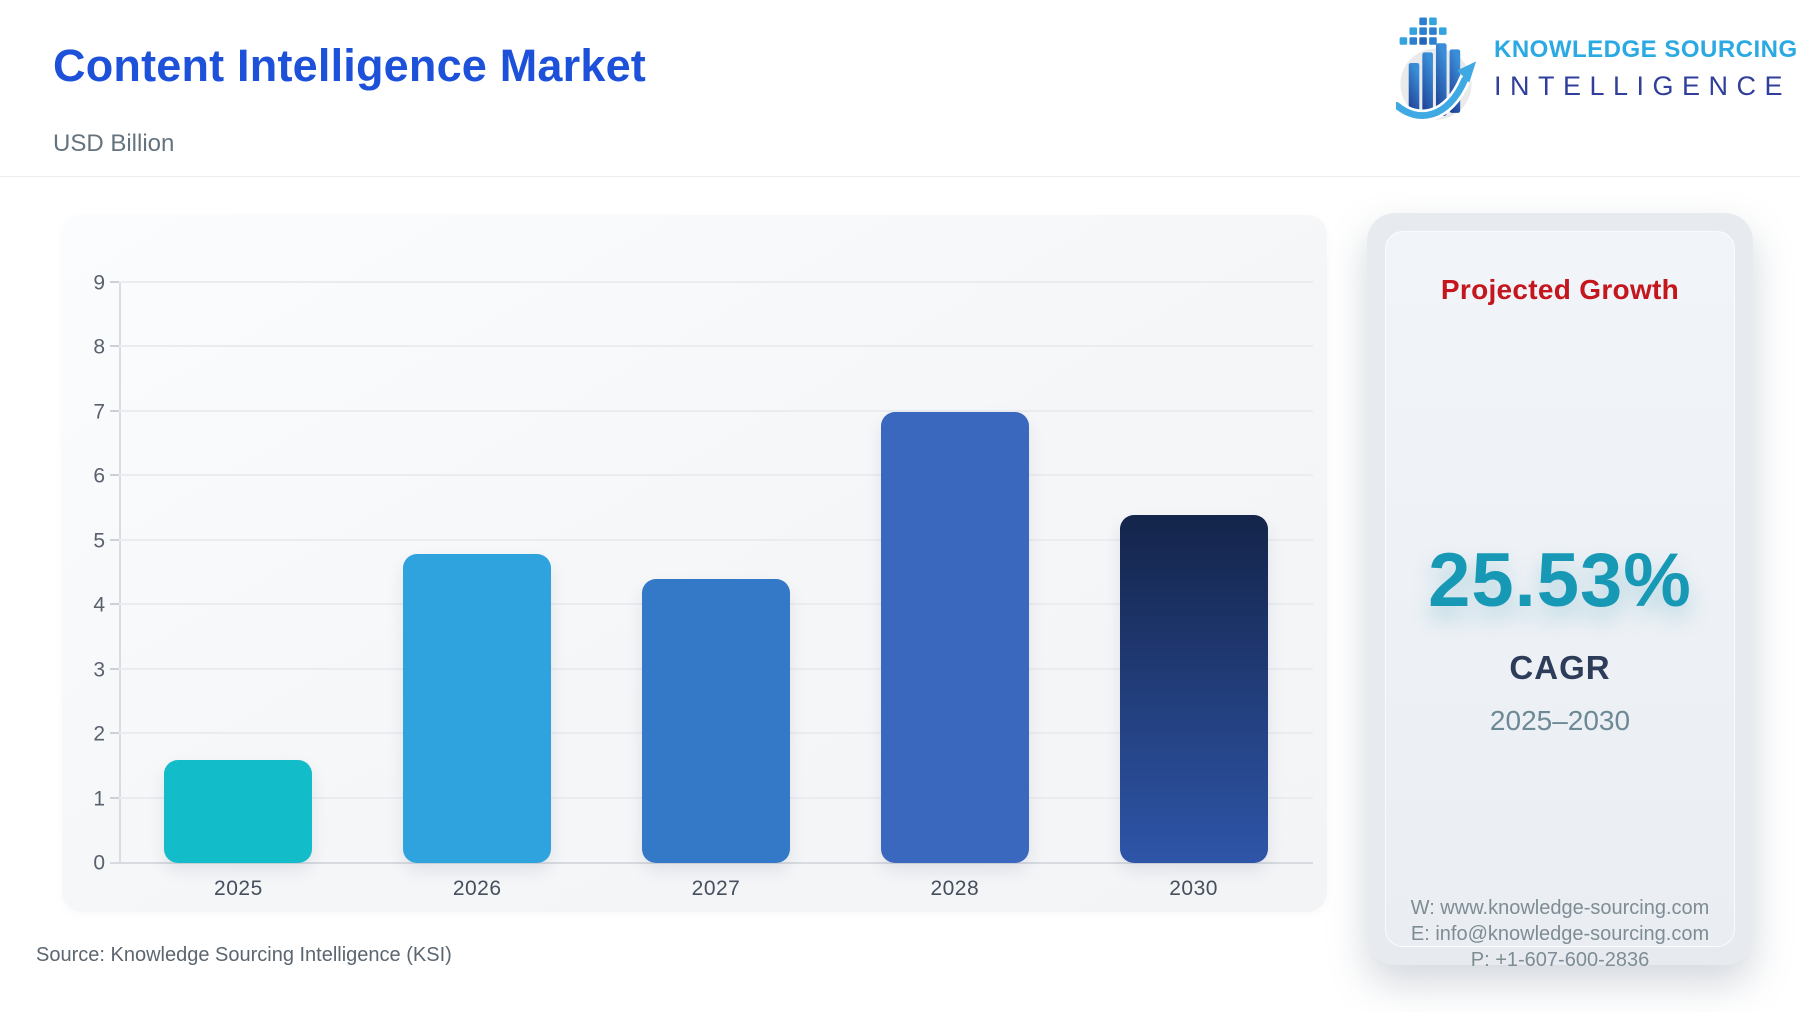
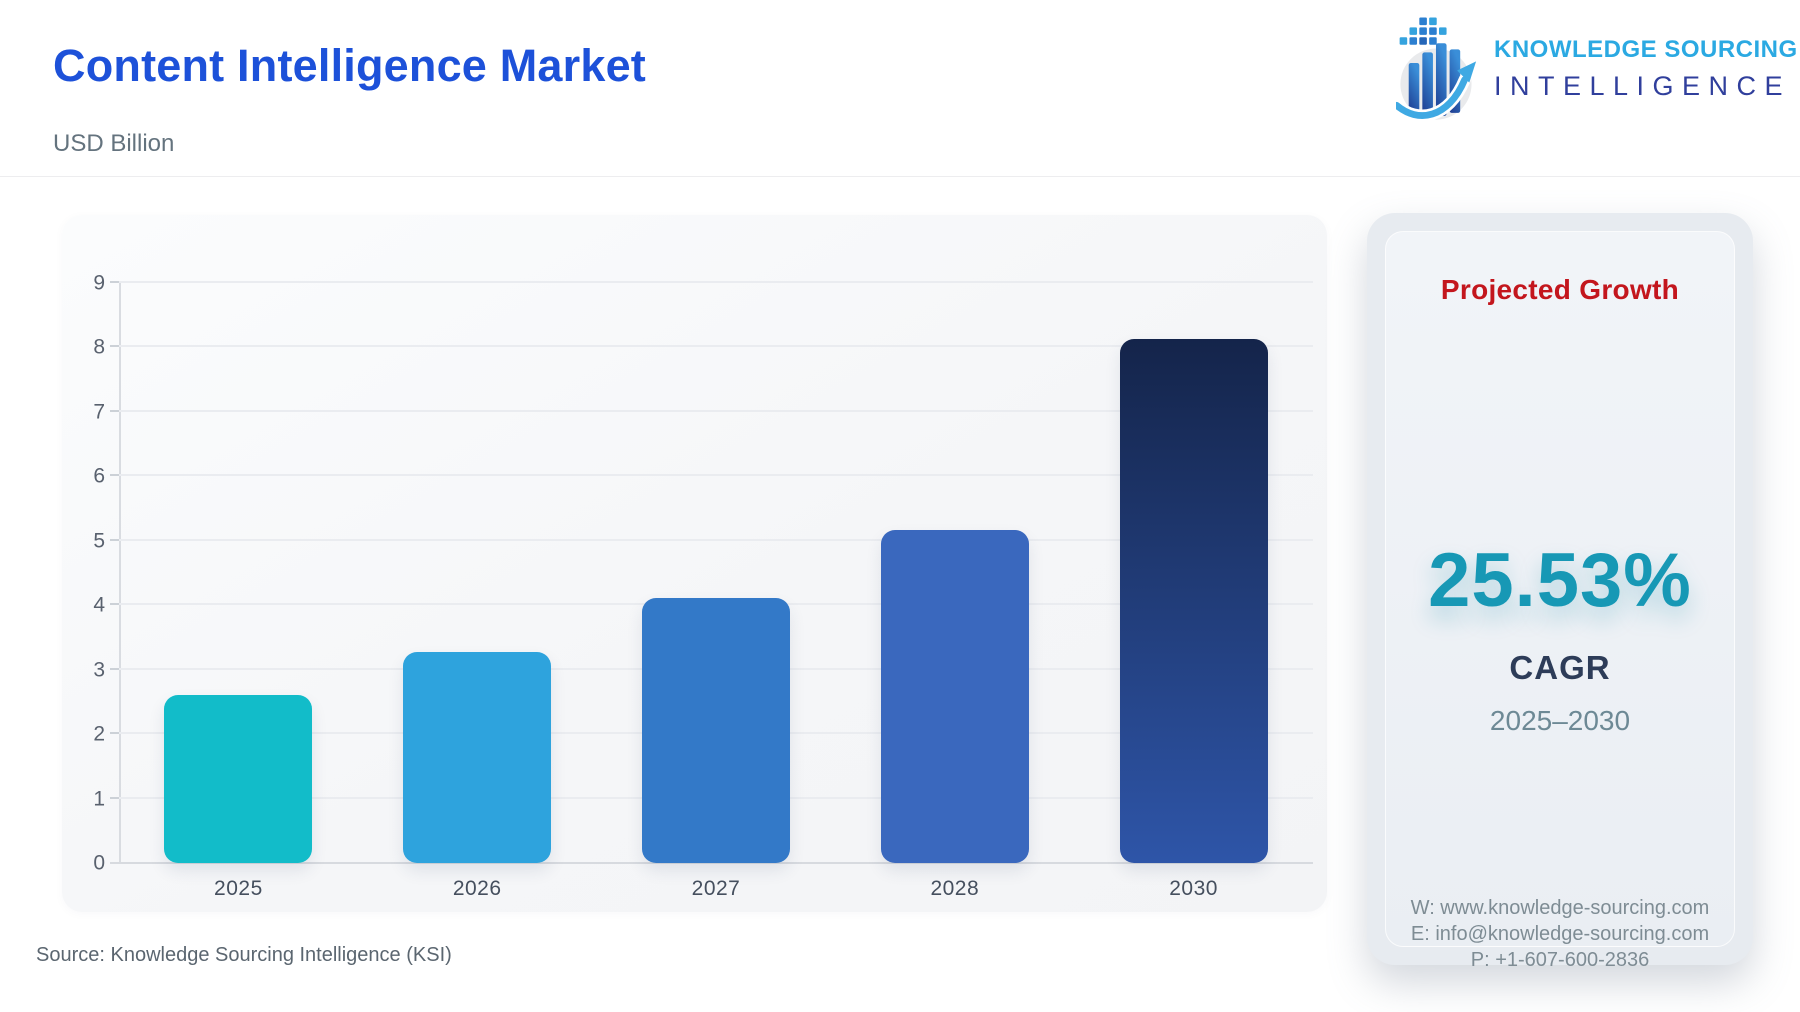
2025: 1.6 -> 2.6
2026: 4.8 -> 3.3
2027: 4.4 -> 4.1
2028: 7.0 -> 5.2
2030: 5.4 -> 8.1
